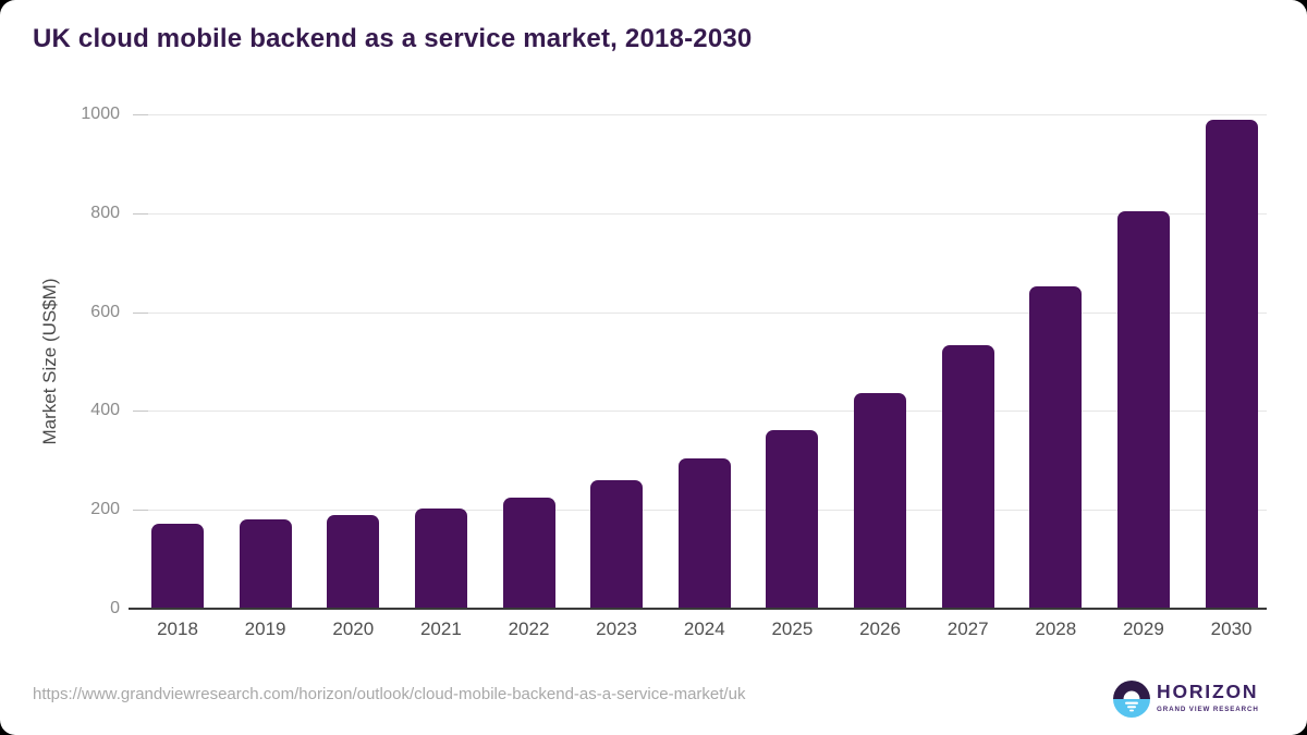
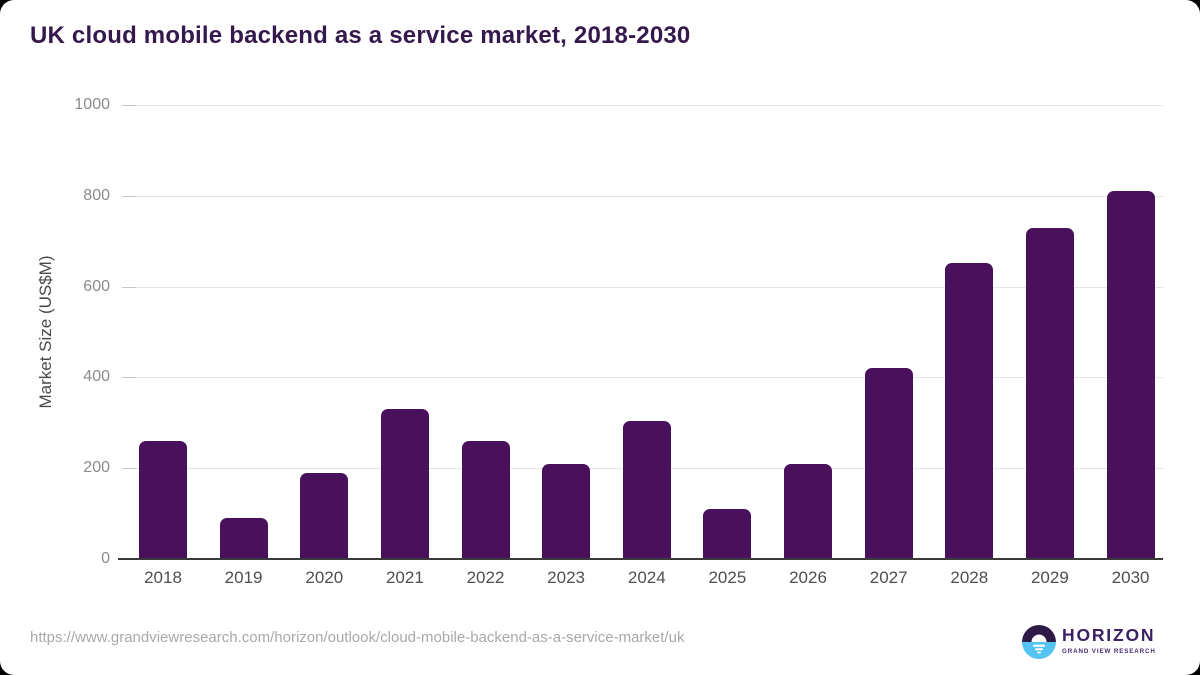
2018: 170 -> 260
2019: 180 -> 90
2021: 200 -> 330
2022: 220 -> 260
2023: 260 -> 210
2025: 360 -> 110
2026: 440 -> 210
2027: 530 -> 420
2029: 800 -> 730
2030: 990 -> 810
